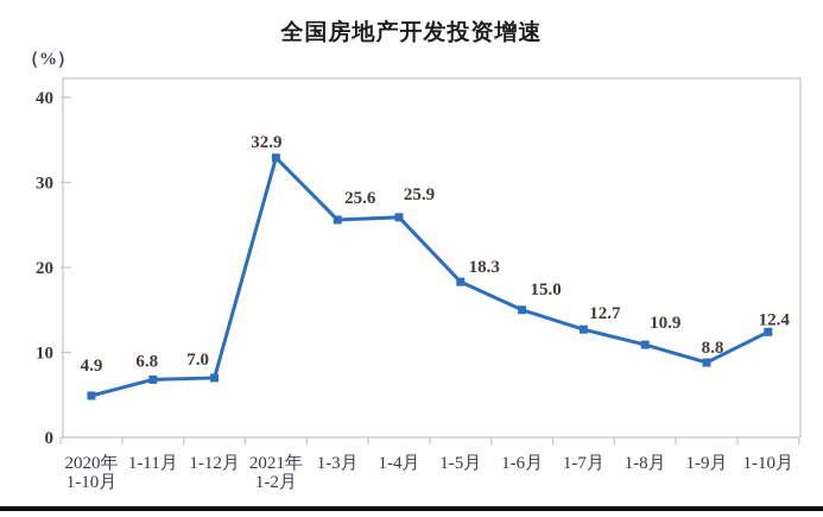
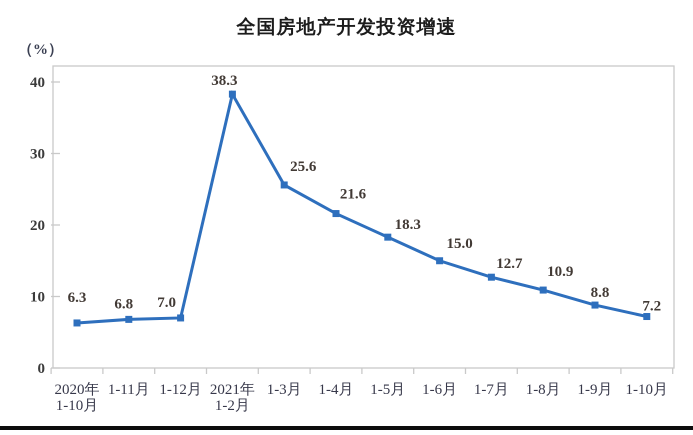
2020年 1-10月: 4.9 -> 6.3
2021年 1-2月: 32.9 -> 38.3
1-4月: 25.9 -> 21.6
1-10月: 12.4 -> 7.2
